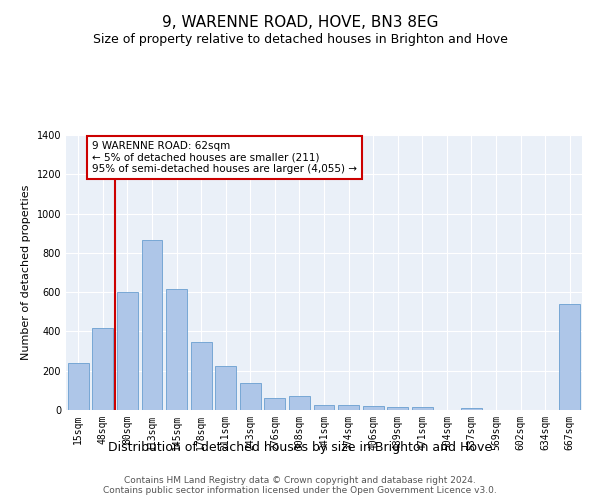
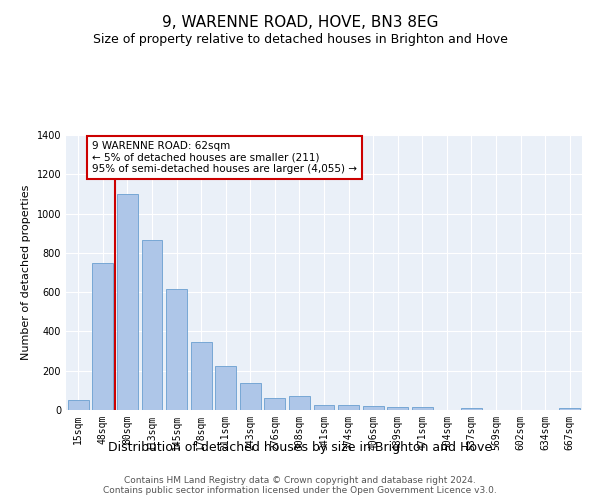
15sqm: 240 -> 50
48sqm: 420 -> 750
80sqm: 600 -> 1100
667sqm: 540 -> 10
